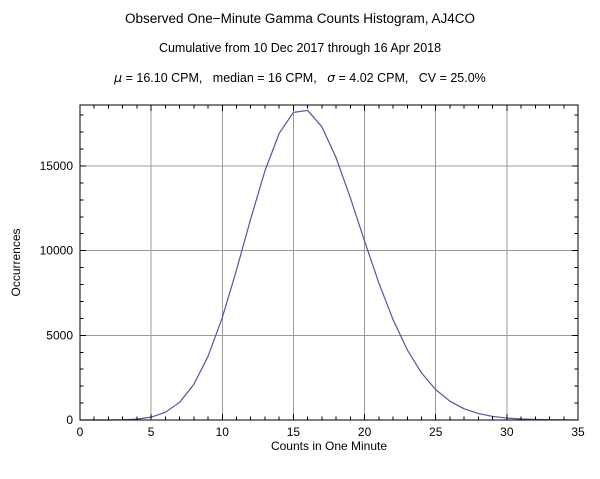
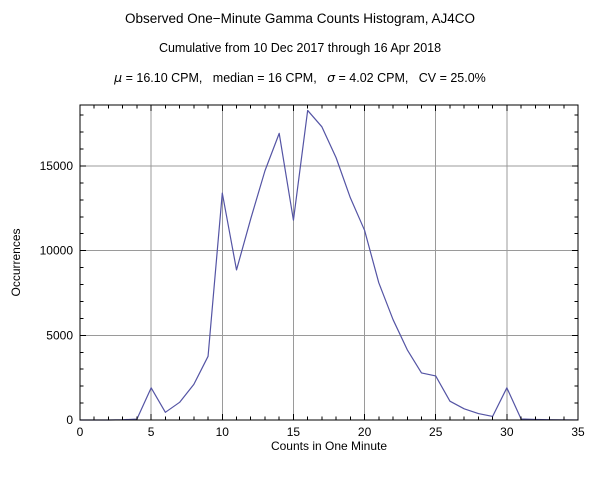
5: 200 -> 1900
10: 6000 -> 13400
15: 18200 -> 11800
20: 10600 -> 11200
25: 1800 -> 2600
30: 100 -> 1900
